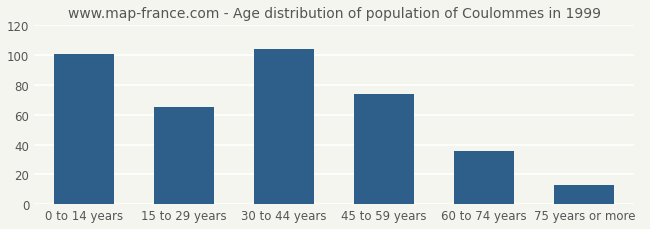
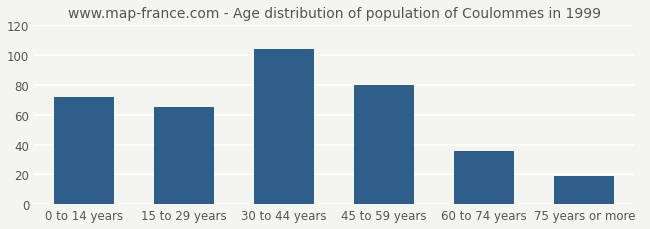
0 to 14 years: 101 -> 72
45 to 59 years: 74 -> 80
75 years or more: 13 -> 19
